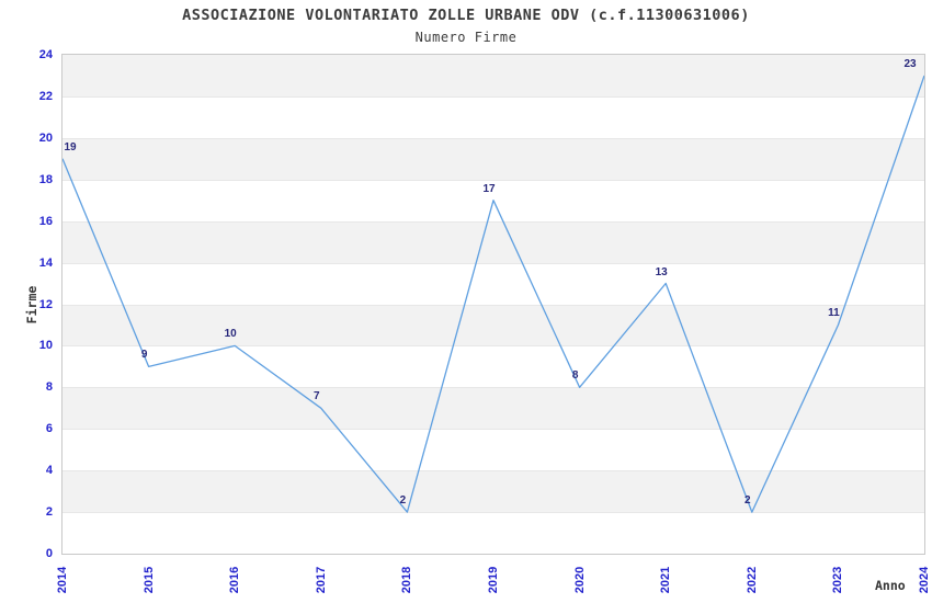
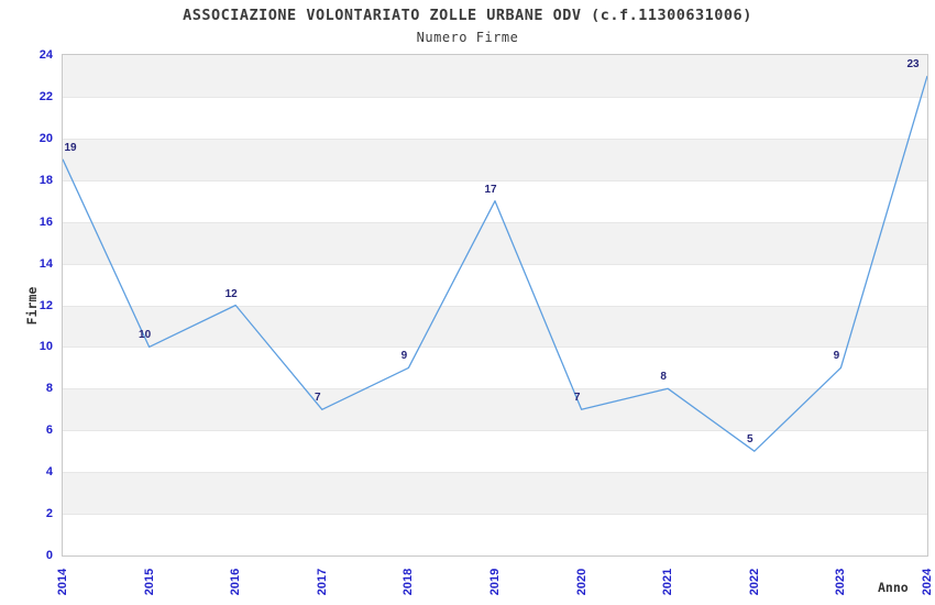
2015: 9 -> 10
2016: 10 -> 12
2018: 2 -> 9
2020: 8 -> 7
2021: 13 -> 8
2022: 2 -> 5
2023: 11 -> 9
